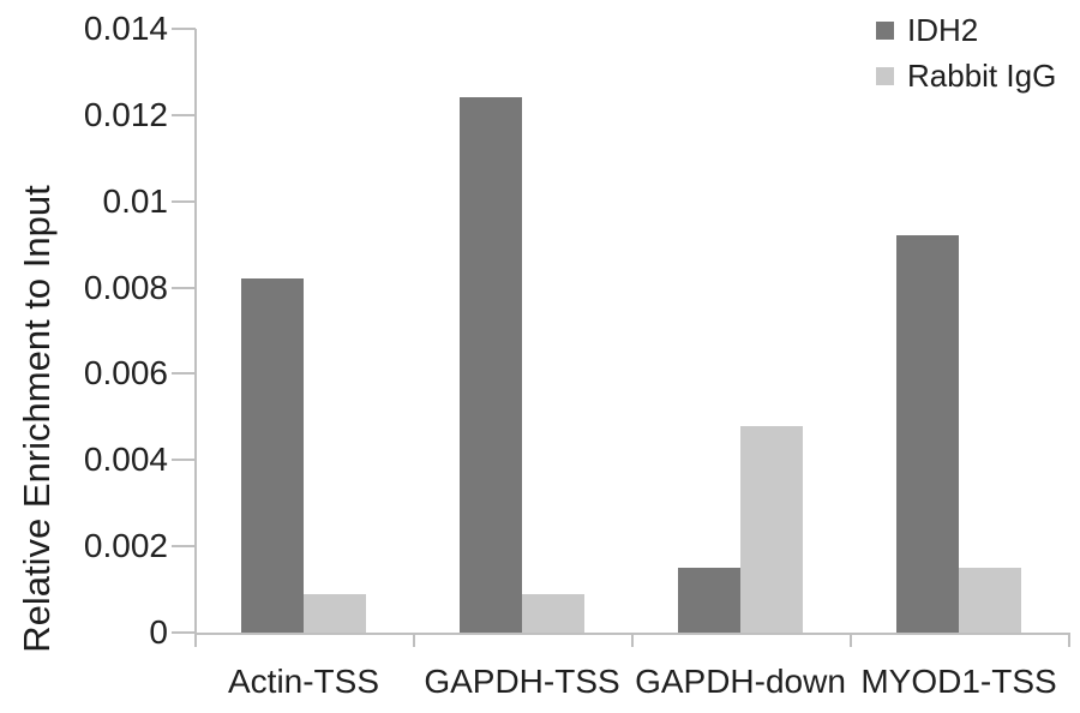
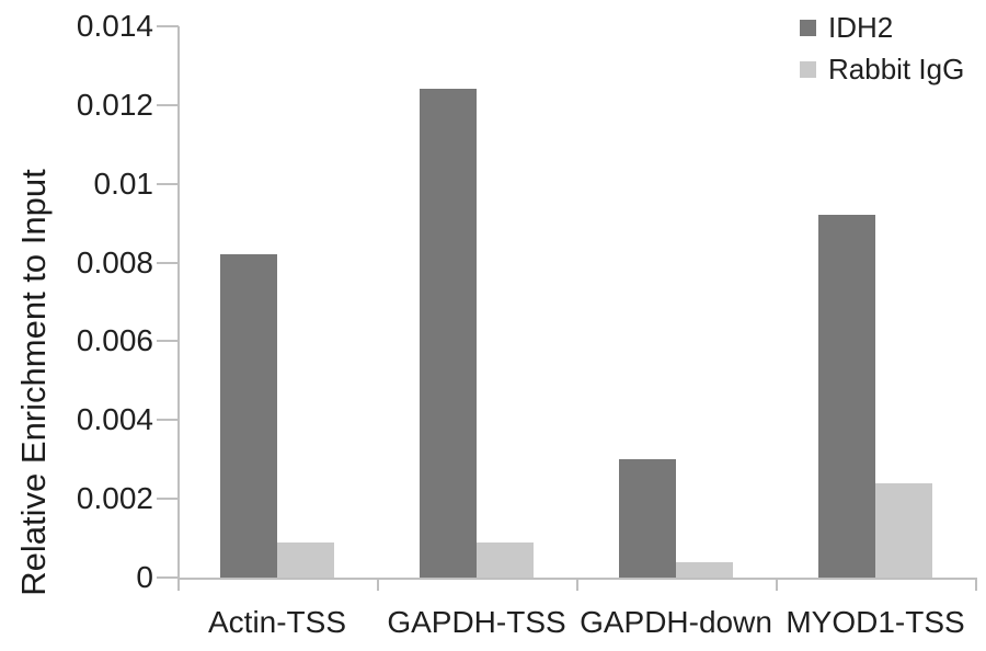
IDH2/GAPDH-down: 0.0015 -> 0.0030
Rabbit IgG/GAPDH-down: 0.0048 -> 0.0004
Rabbit IgG/MYOD1-TSS: 0.0015 -> 0.0024
